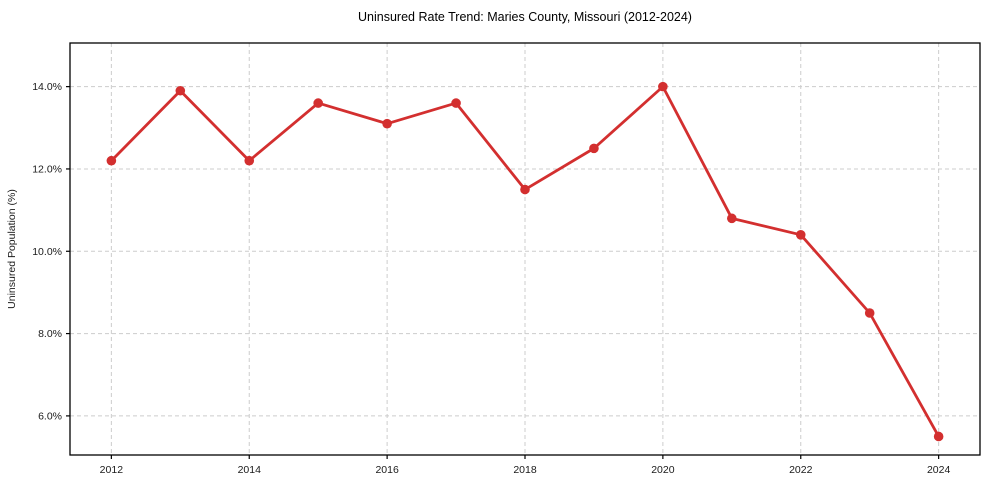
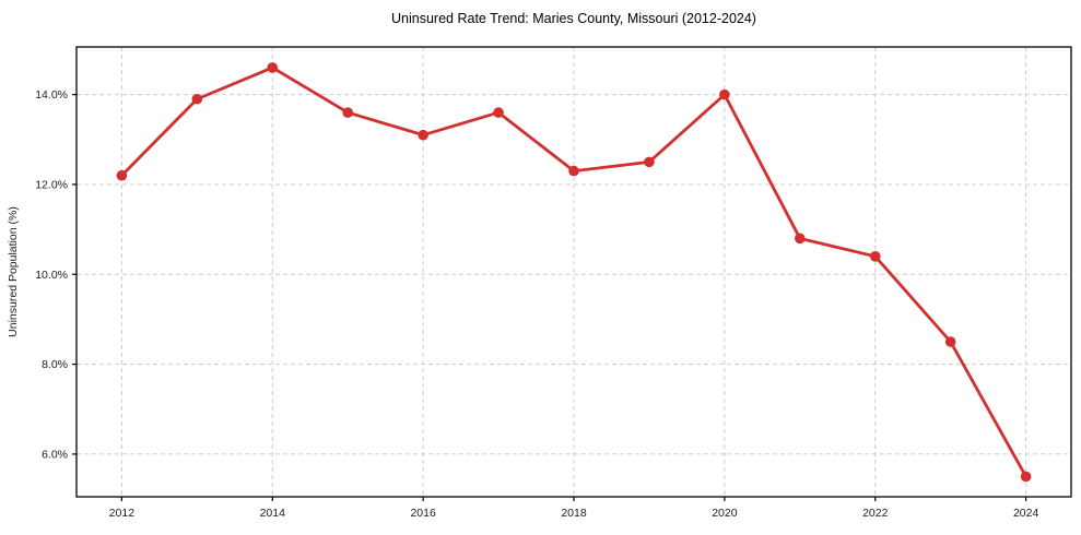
2014: 12.2% -> 14.6%
2018: 11.5% -> 12.3%
